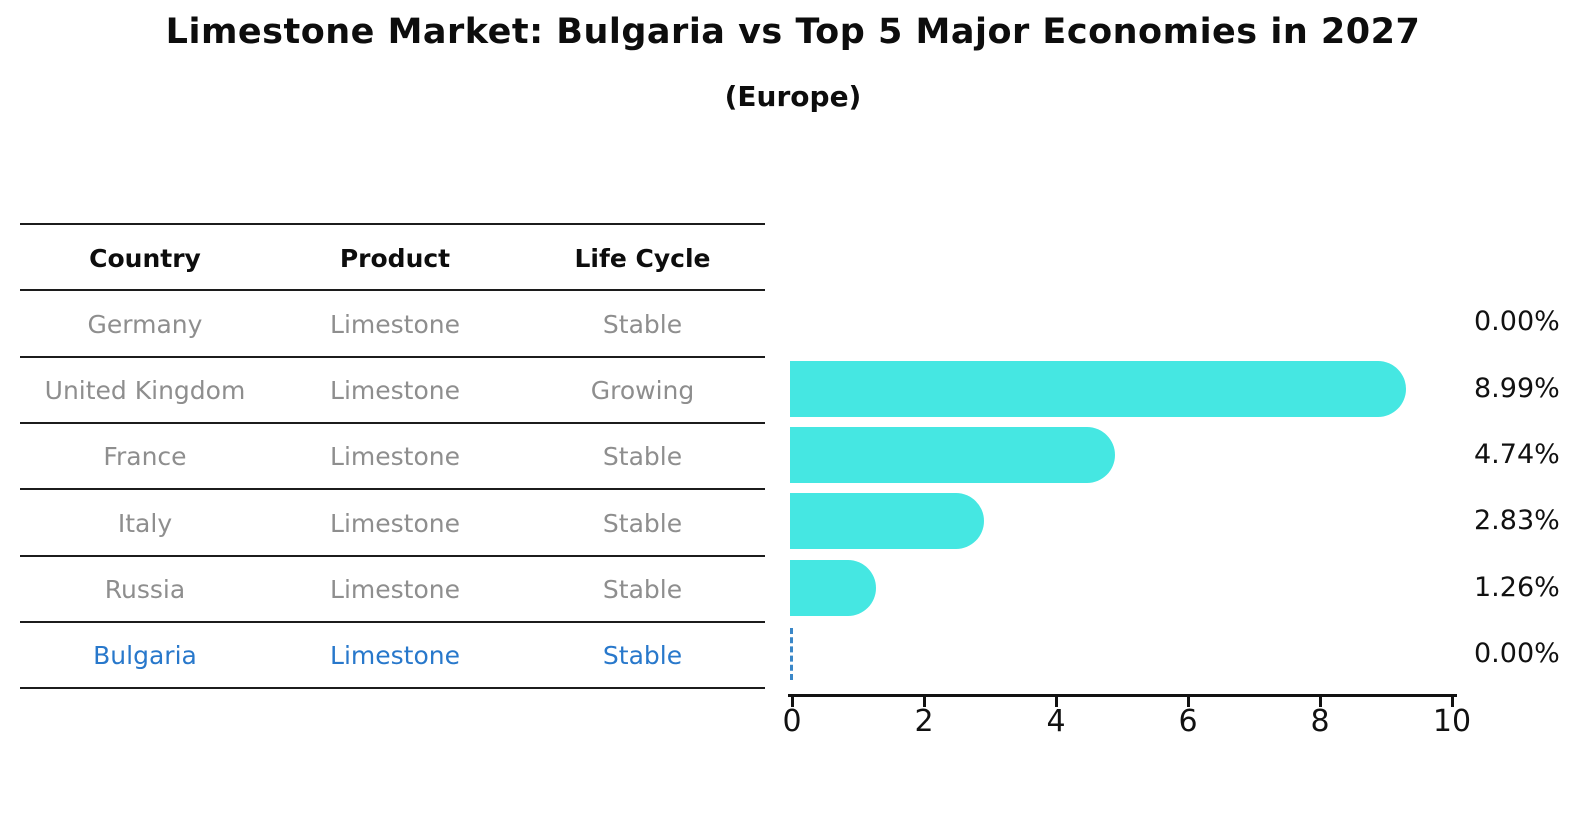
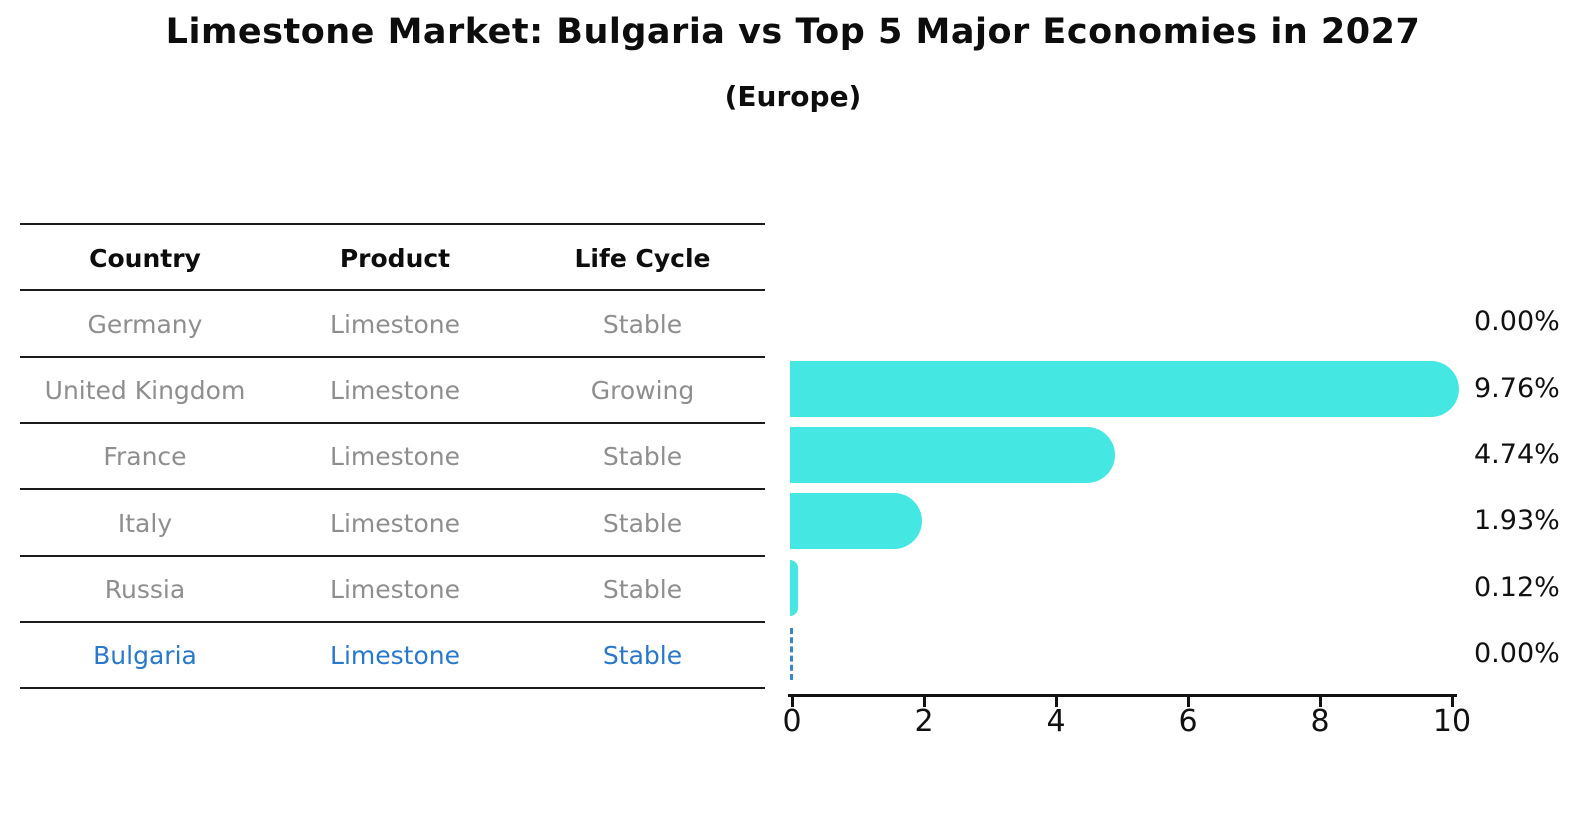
United Kingdom: 8.99% -> 9.76%
Italy: 2.83% -> 1.93%
Russia: 1.26% -> 0.12%
